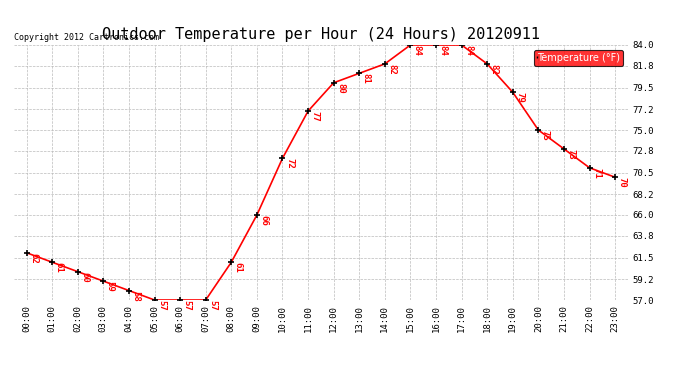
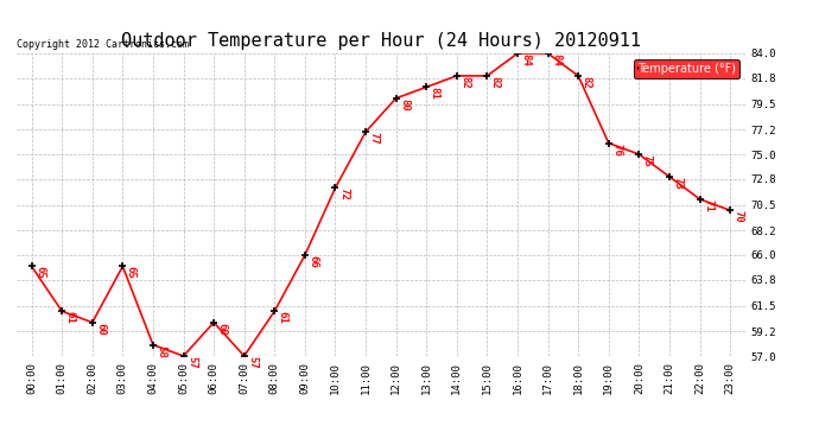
00:00: 62 -> 65
03:00: 59 -> 65
06:00: 57 -> 60
15:00: 84 -> 82
19:00: 79 -> 76
